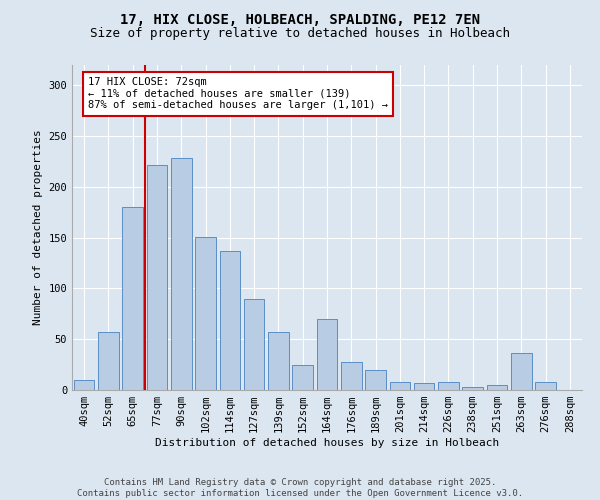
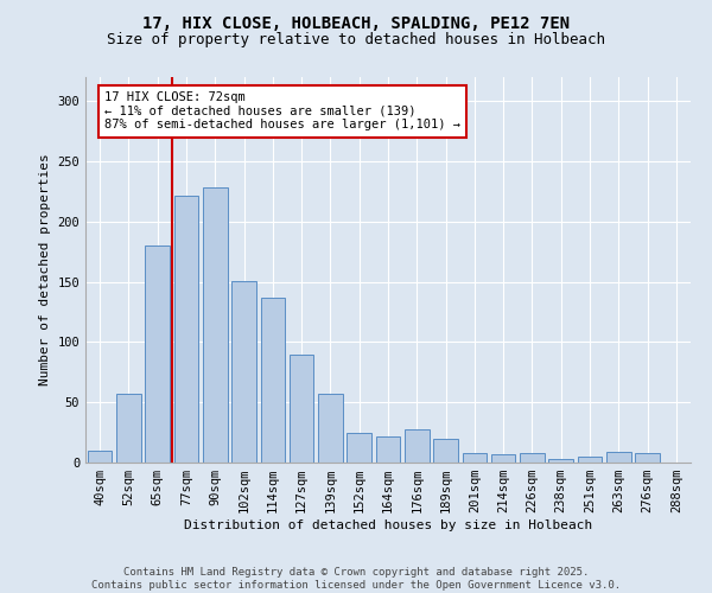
164sqm: 70 -> 22
263sqm: 36 -> 9
